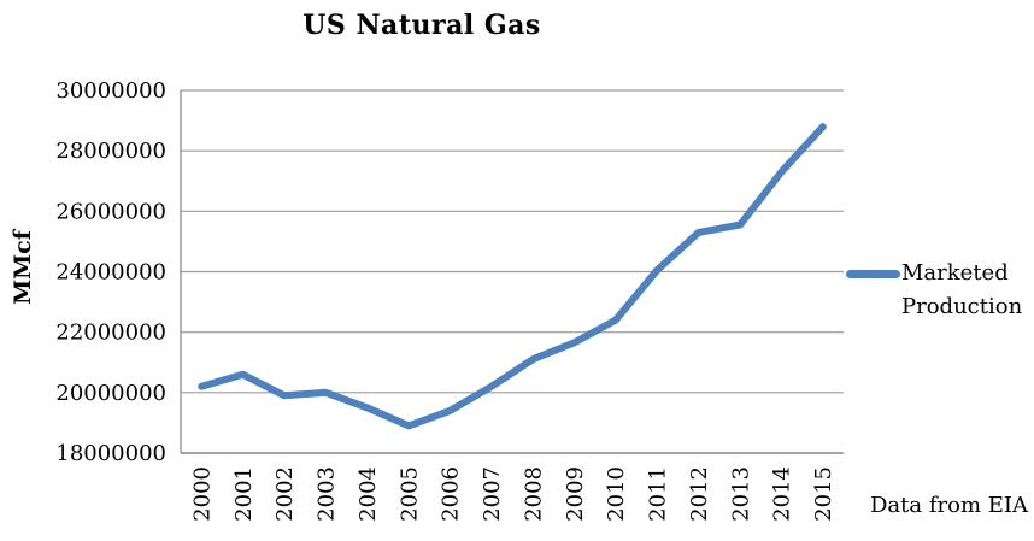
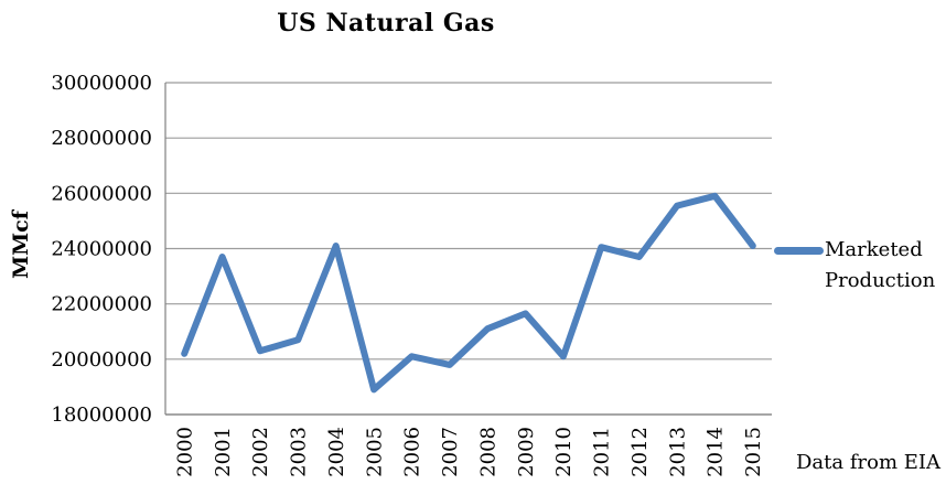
2001: 20600000 -> 23700000
2002: 19900000 -> 20300000
2003: 20000000 -> 20700000
2004: 19500000 -> 24100000
2006: 19400000 -> 20100000
2007: 20200000 -> 19800000
2010: 22400000 -> 20100000
2012: 25300000 -> 23700000
2014: 27300000 -> 25900000
2015: 28800000 -> 24100000
